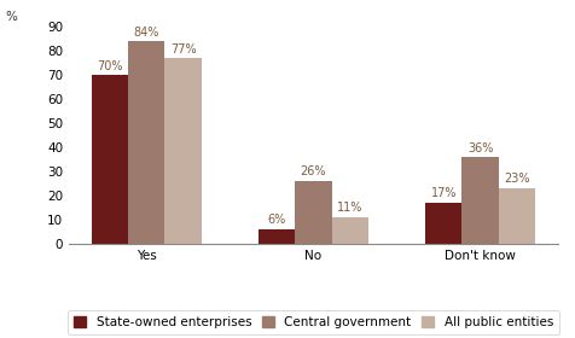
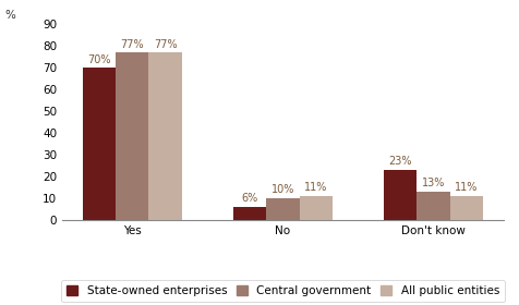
Central government/Yes: 84% -> 77%
Central government/No: 26% -> 10%
State-owned enterprises/Don't know: 17% -> 23%
Central government/Don't know: 36% -> 13%
All public entities/Don't know: 23% -> 11%
